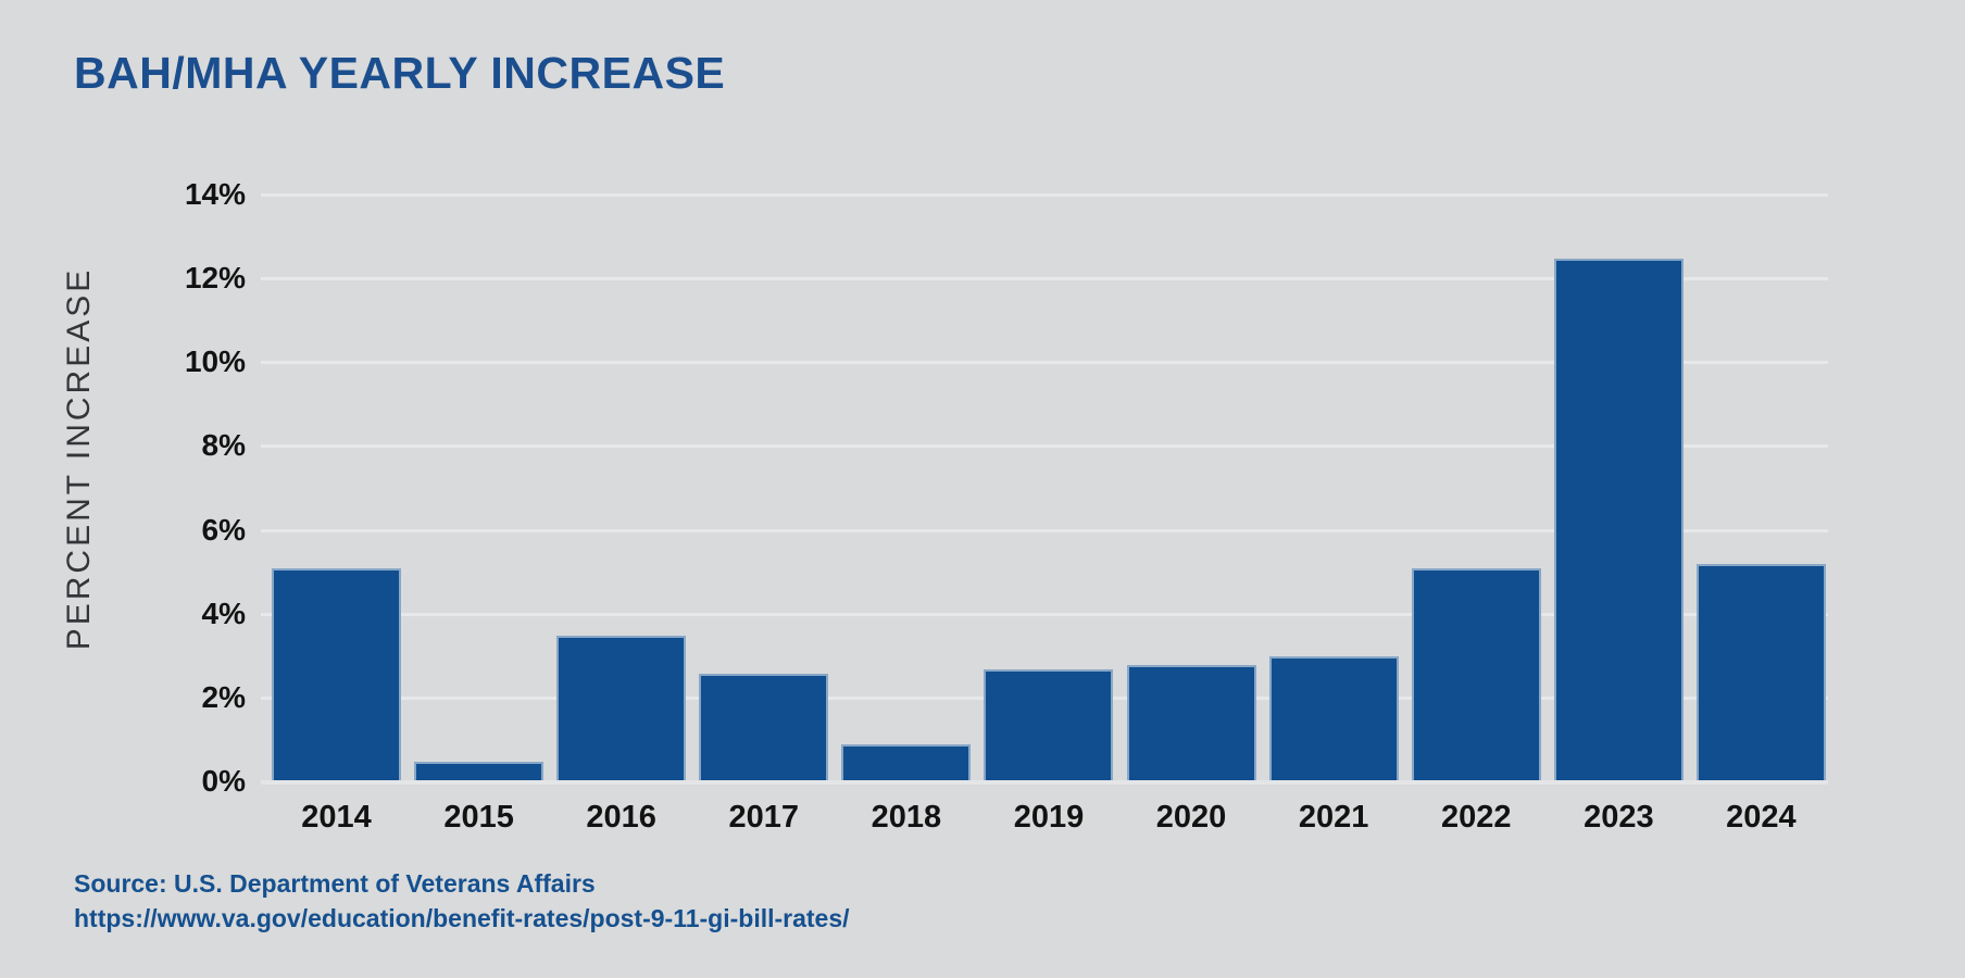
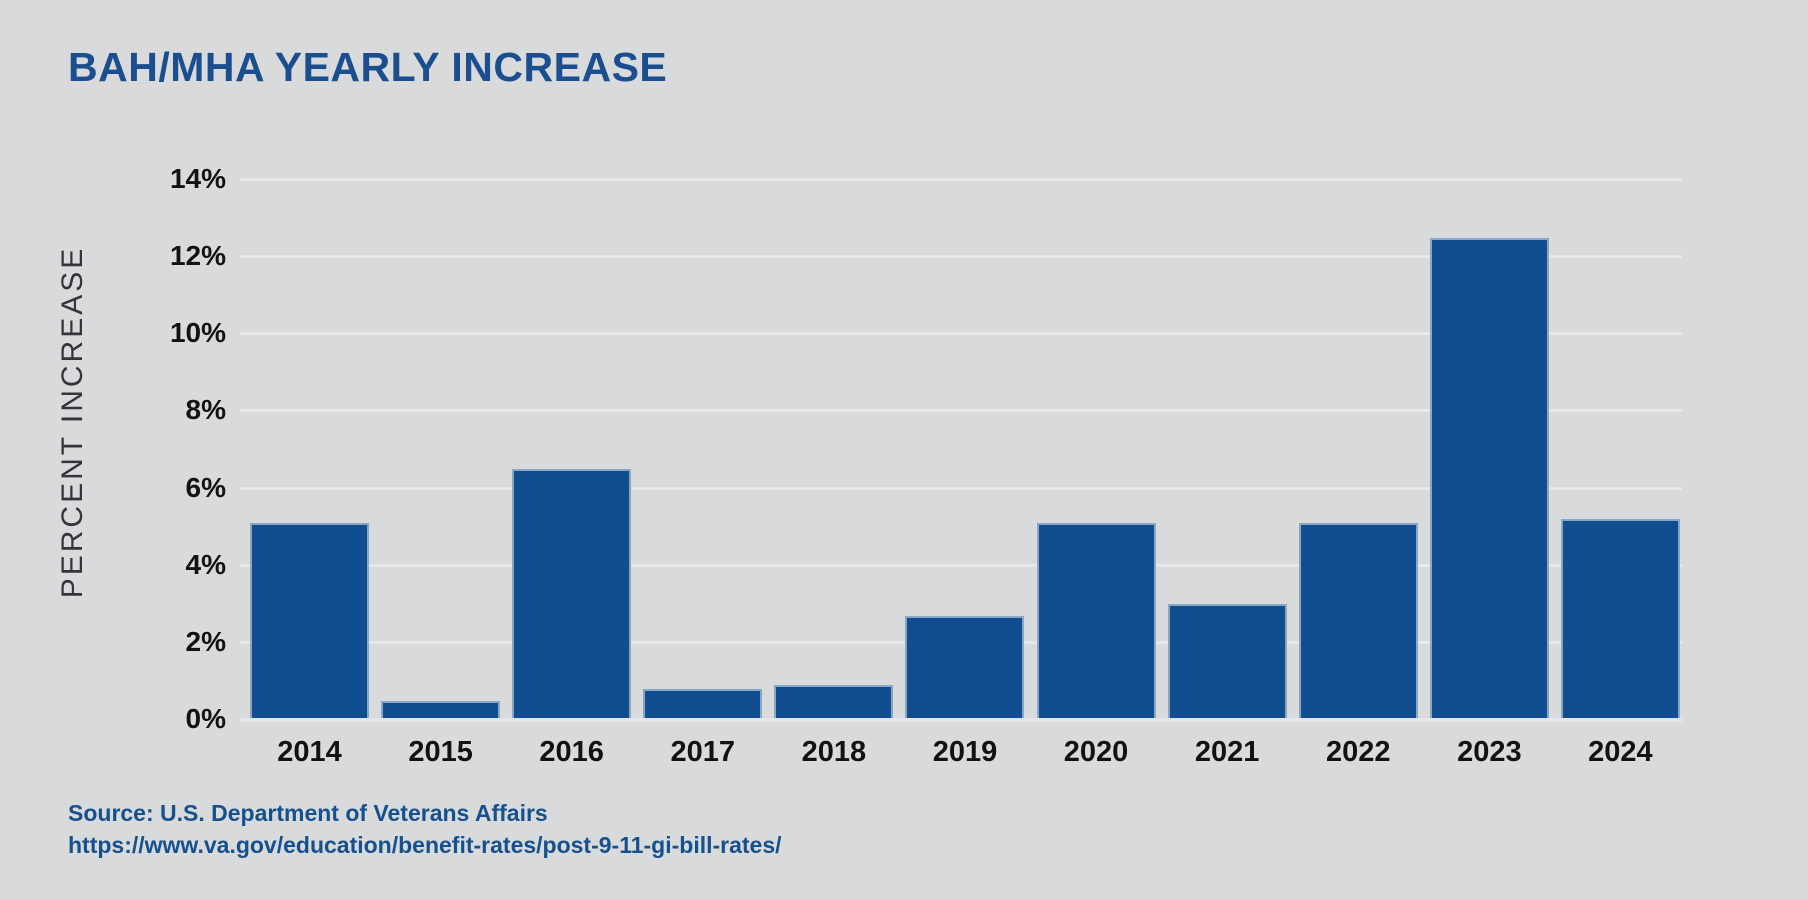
2016: 3.5% -> 6.5%
2017: 2.6% -> 0.8%
2020: 2.8% -> 5.1%
